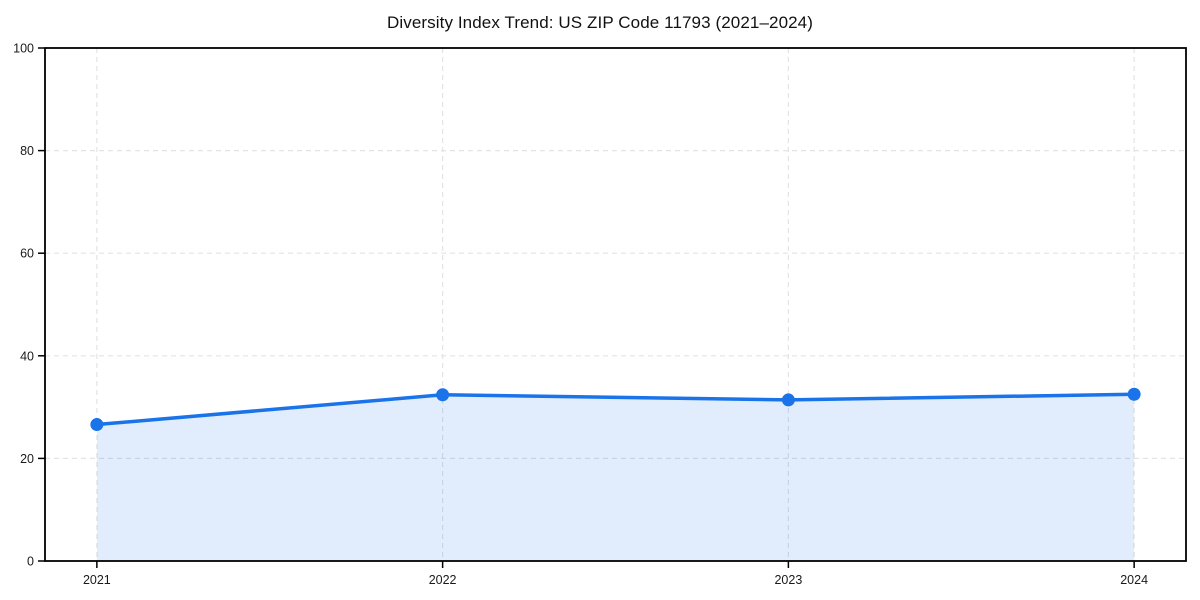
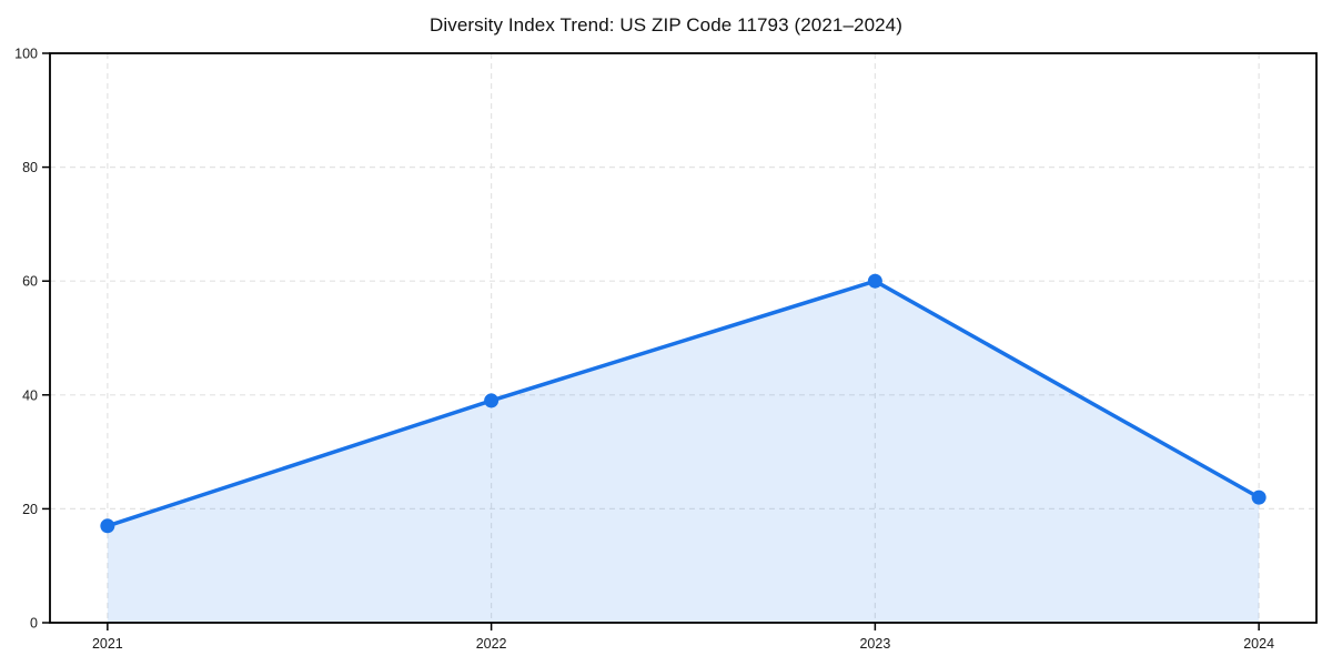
2021: 27 -> 17
2022: 32 -> 39
2023: 31 -> 60
2024: 32 -> 22
